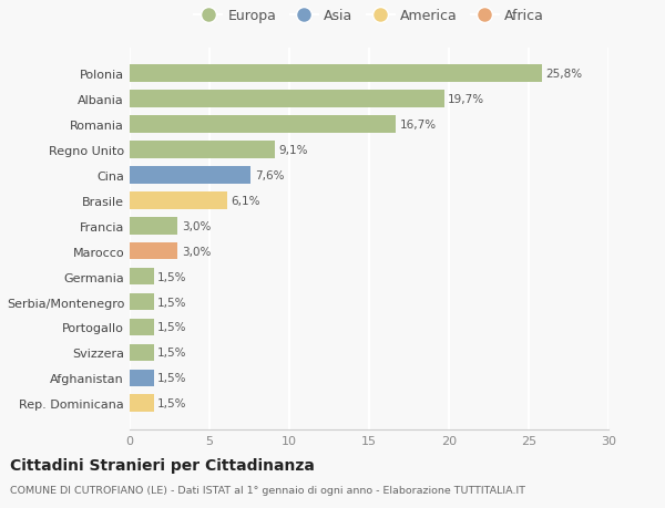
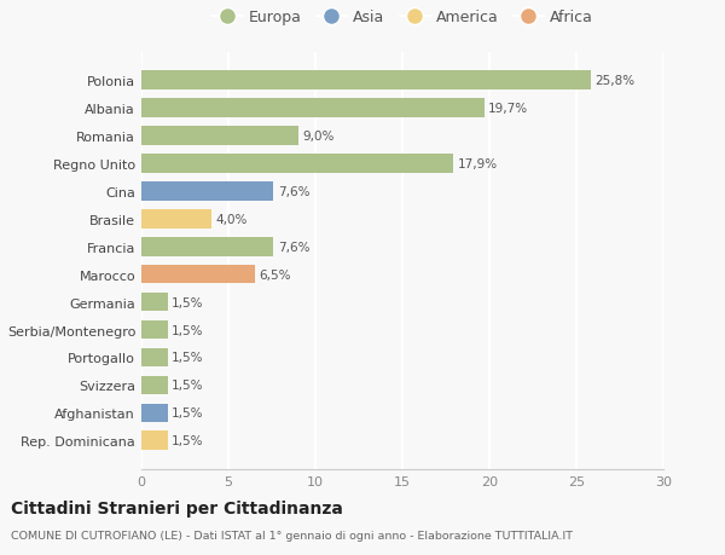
Romania: 16,7% -> 9,0%
Regno Unito: 9,1% -> 17,9%
Brasile: 6,1% -> 4,0%
Francia: 3,0% -> 7,6%
Marocco: 3,0% -> 6,5%
